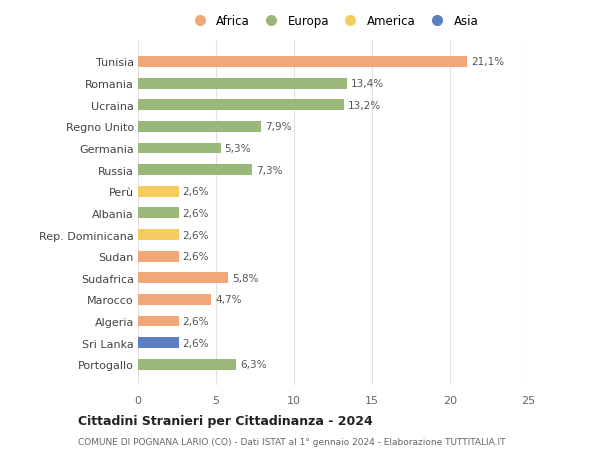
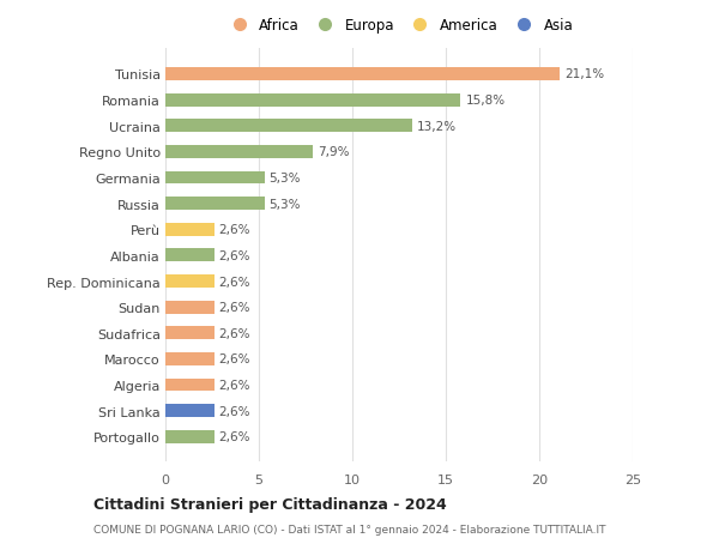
Romania: 13,4% -> 15,8%
Russia: 7,3% -> 5,3%
Sudafrica: 5,8% -> 2,6%
Marocco: 4,7% -> 2,6%
Portogallo: 6,3% -> 2,6%
